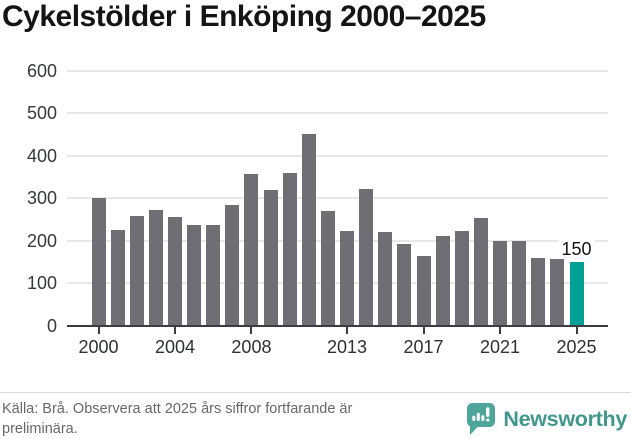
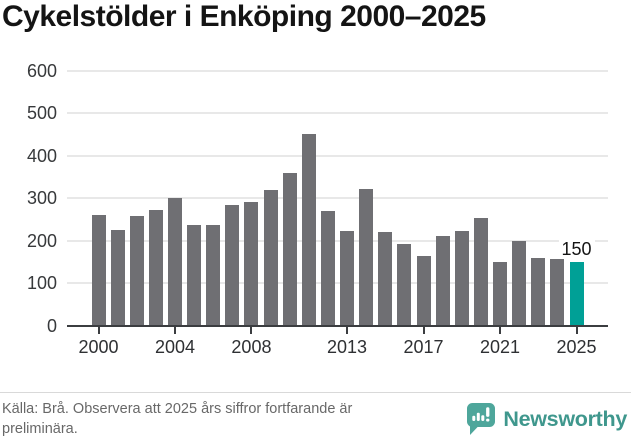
2000: 300 -> 260
2004: 260 -> 300
2008: 360 -> 290
2021: 200 -> 150
